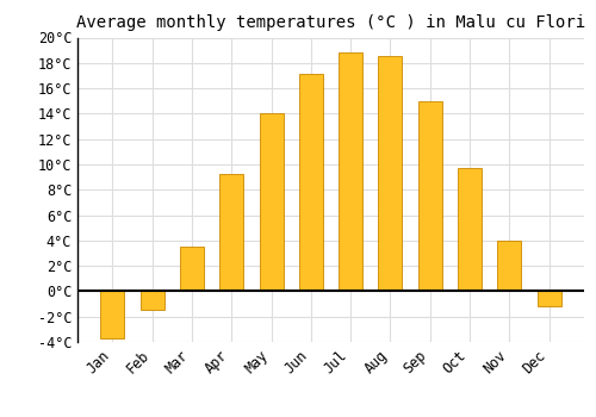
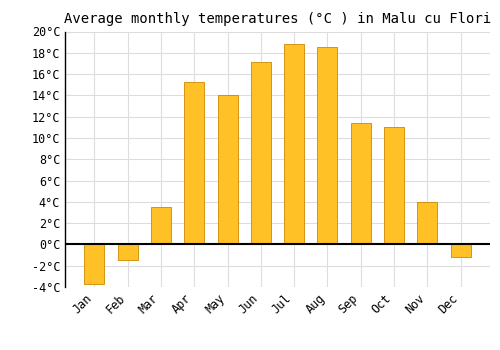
Apr: 9.2°C -> 15.3°C
Sep: 15.0°C -> 11.4°C
Oct: 9.7°C -> 11.0°C
